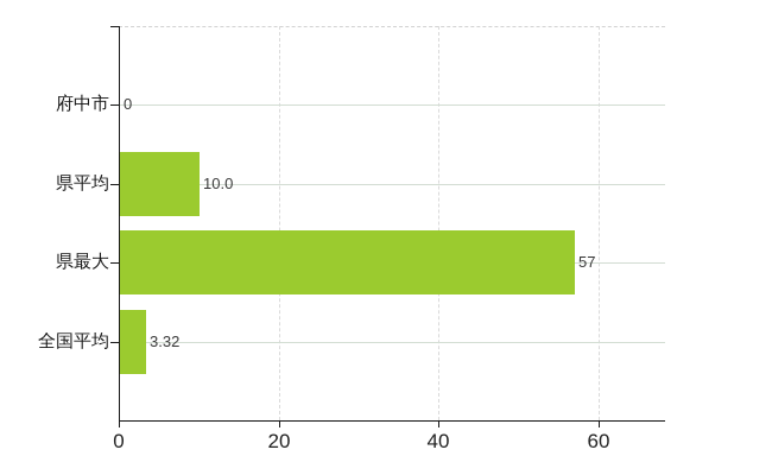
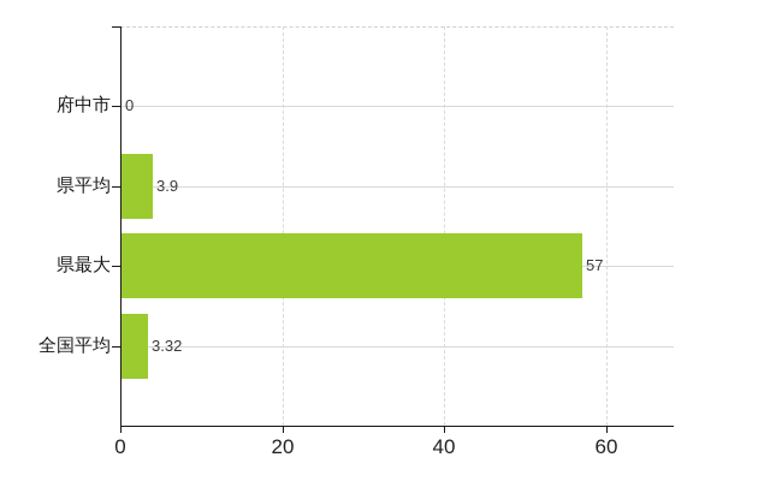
県平均: 10.0 -> 3.9
